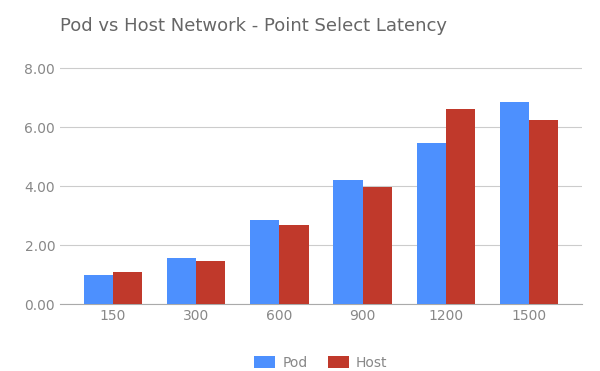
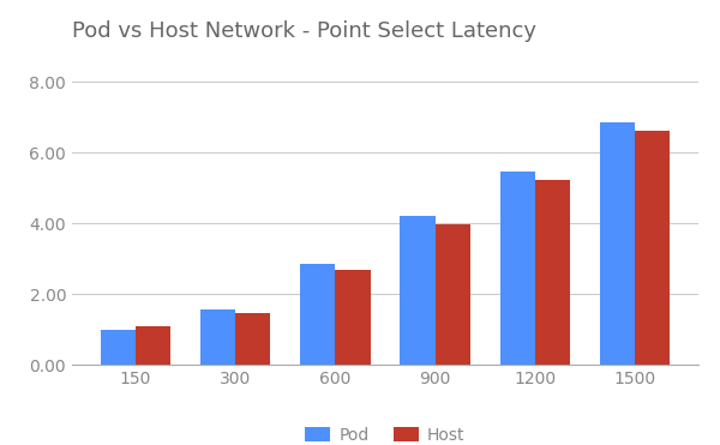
Host/1200: 6.60 -> 5.22
Host/1500: 6.25 -> 6.60
